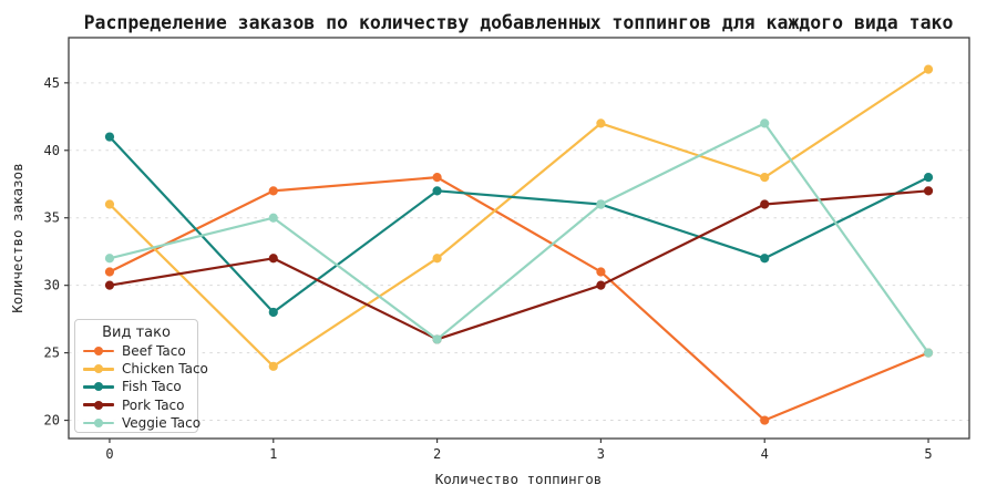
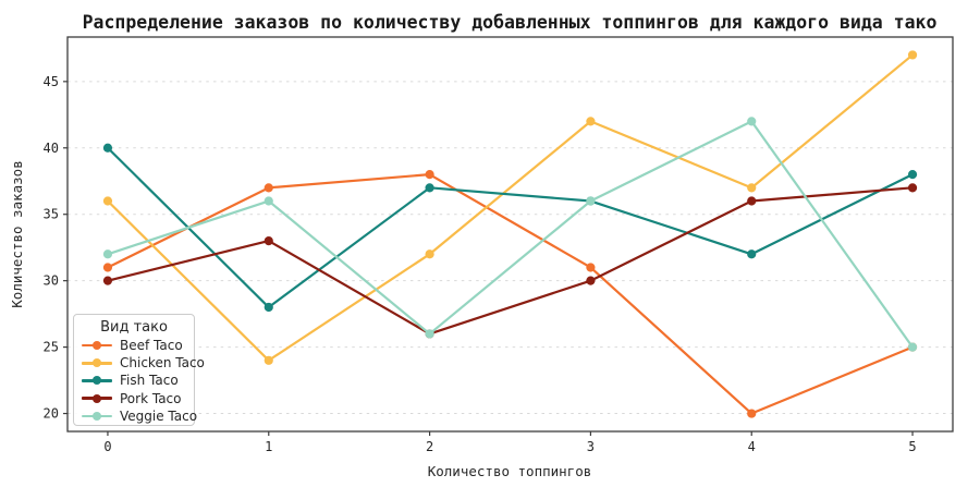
Fish Taco/0: 41 -> 40
Pork Taco/1: 32 -> 33
Veggie Taco/1: 35 -> 36
Chicken Taco/4: 38 -> 37
Chicken Taco/5: 46 -> 47
